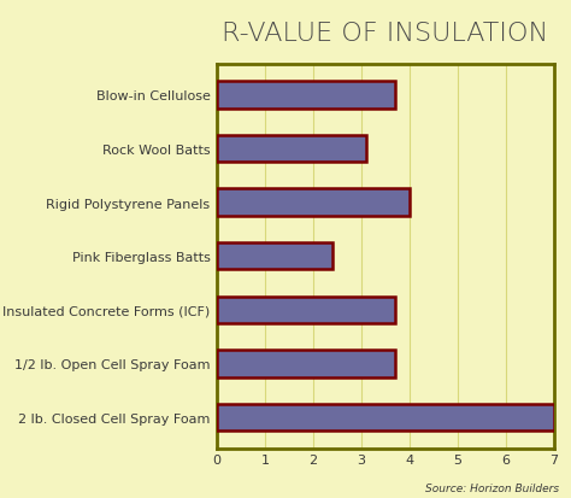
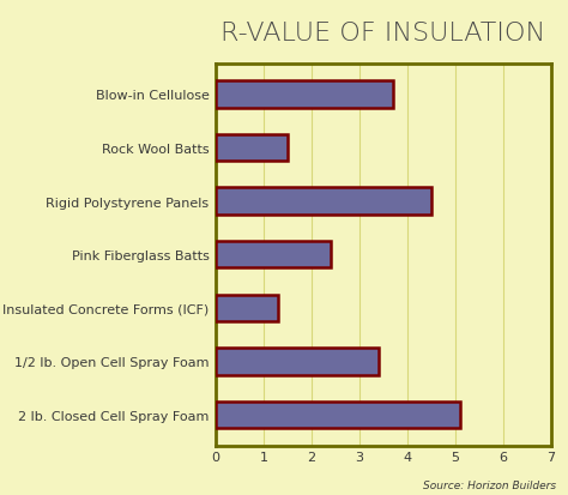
Rock Wool Batts: 3.1 -> 1.5
Rigid Polystyrene Panels: 4.0 -> 4.5
Insulated Concrete Forms (ICF): 3.7 -> 1.3
1/2 lb. Open Cell Spray Foam: 3.7 -> 3.4
2 lb. Closed Cell Spray Foam: 7.0 -> 5.1
